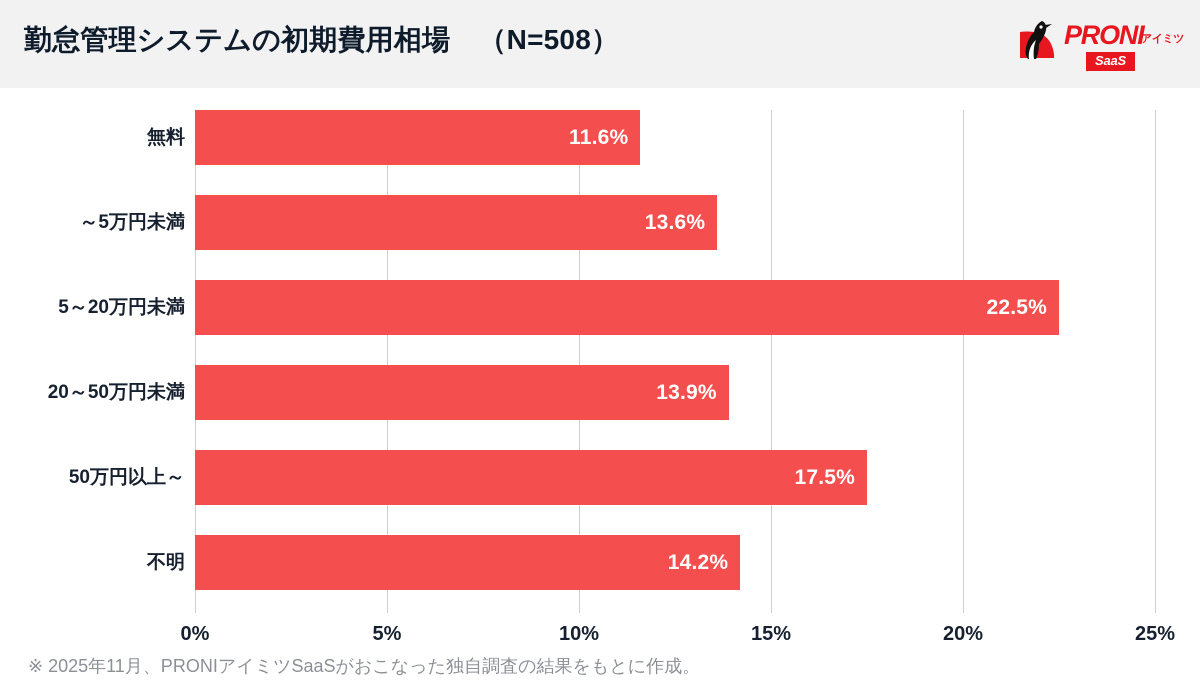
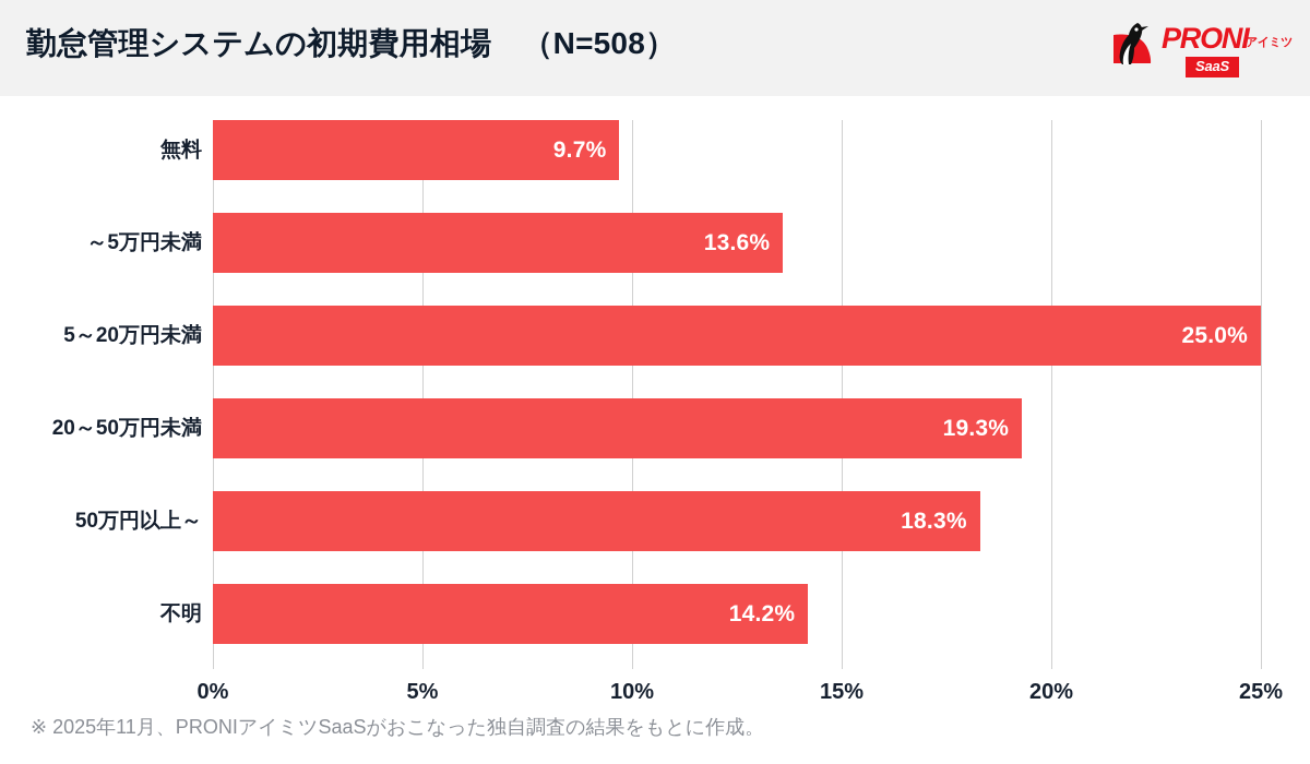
無料: 11.6% -> 9.7%
5～20万円未満: 22.5% -> 25.0%
20～50万円未満: 13.9% -> 19.3%
50万円以上～: 17.5% -> 18.3%
